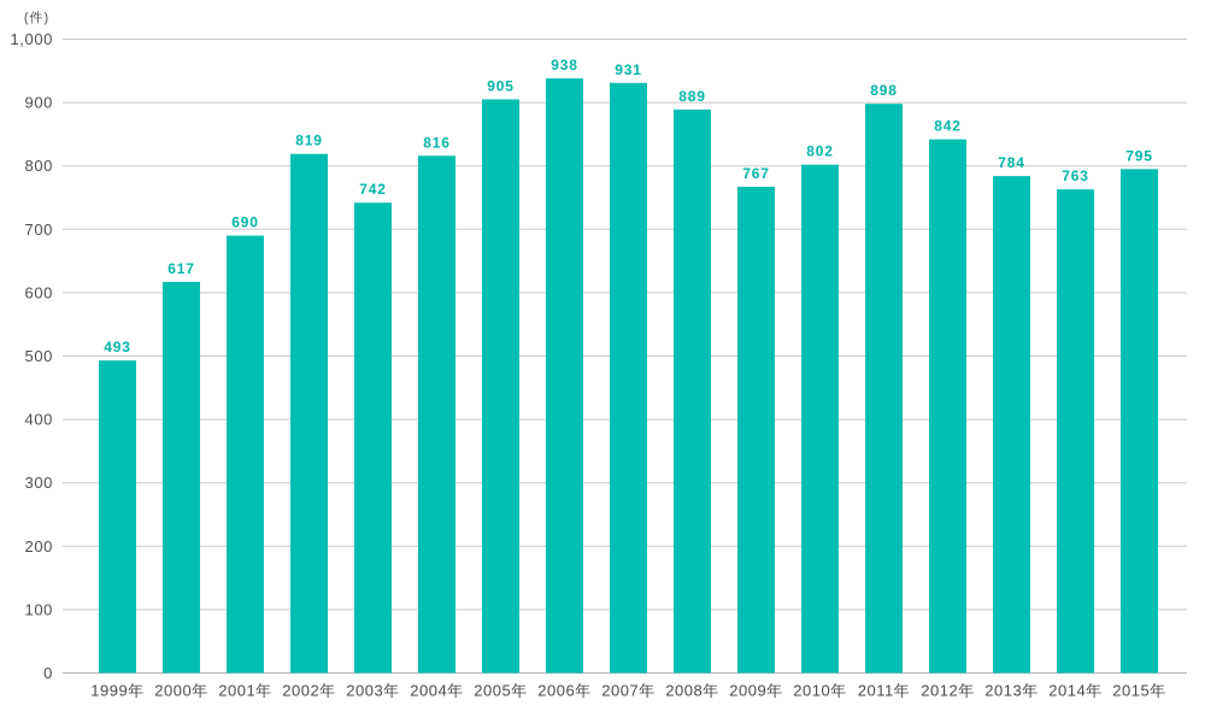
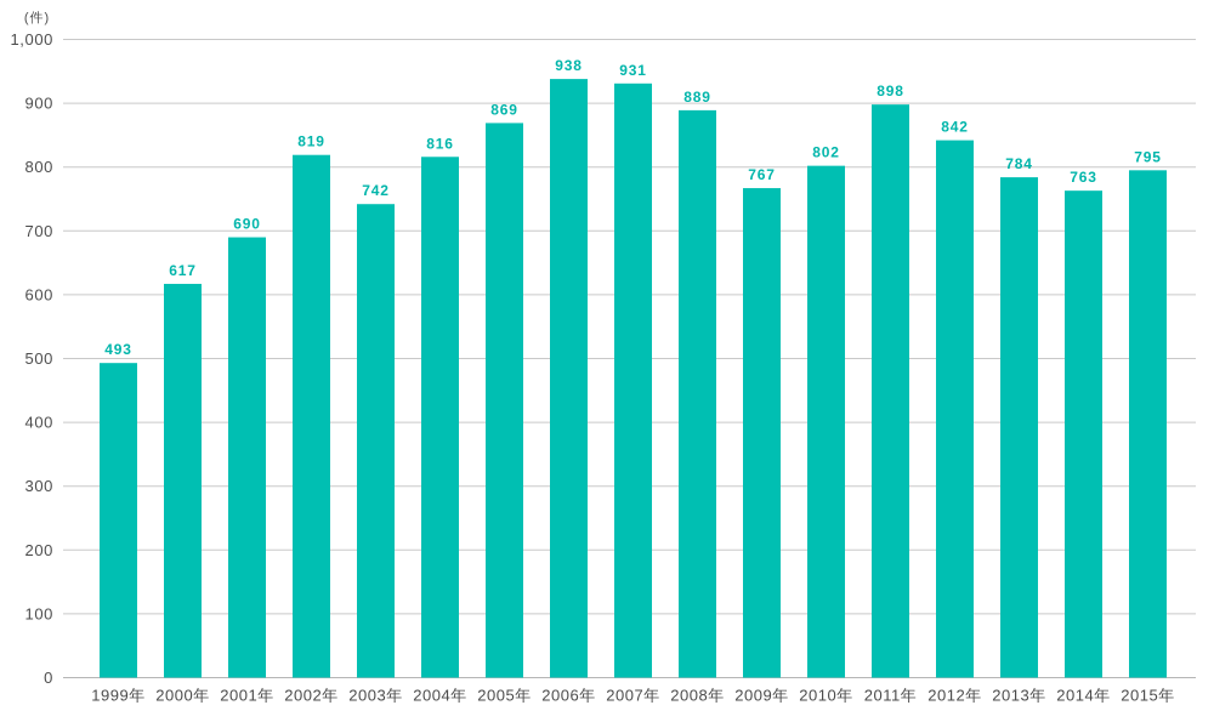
2005年: 905 -> 869
